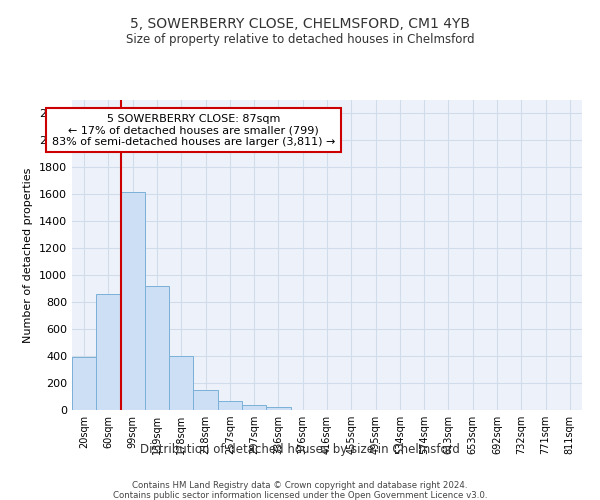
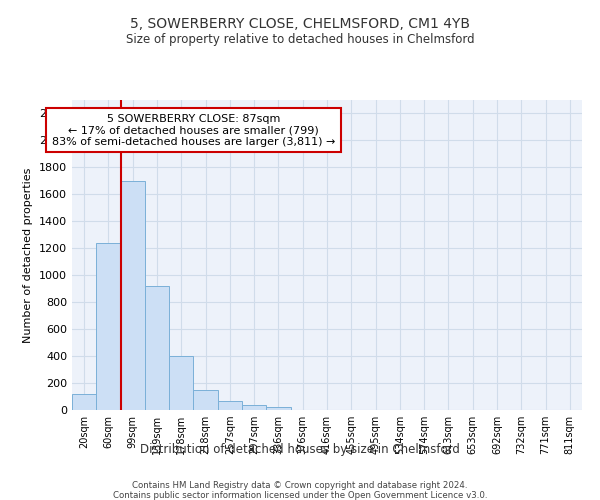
20sqm: 390 -> 120
60sqm: 860 -> 1240
99sqm: 1620 -> 1700
